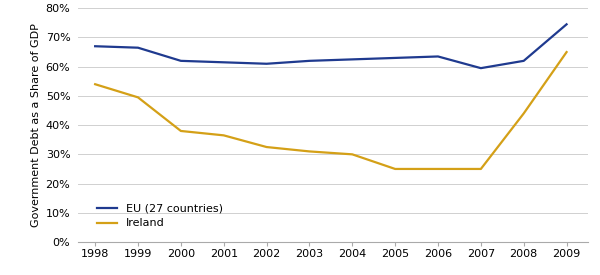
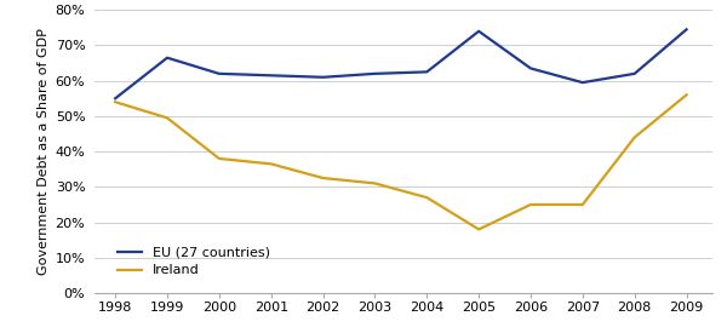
EU (27 countries)/1998: 67.0% -> 55.0%
Ireland/2004: 30.0% -> 27.0%
EU (27 countries)/2005: 63.0% -> 74.0%
Ireland/2005: 25.0% -> 18.0%
Ireland/2009: 65.0% -> 56.0%
